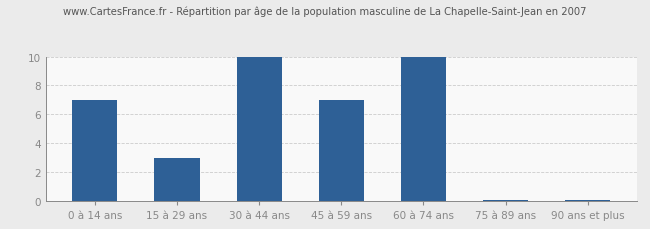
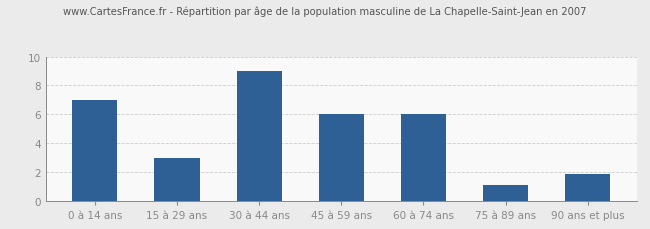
30 à 44 ans: 10.0 -> 9.0
45 à 59 ans: 7.0 -> 6.0
60 à 74 ans: 10.0 -> 6.0
75 à 89 ans: 0.1 -> 1.1
90 ans et plus: 0.1 -> 1.9
